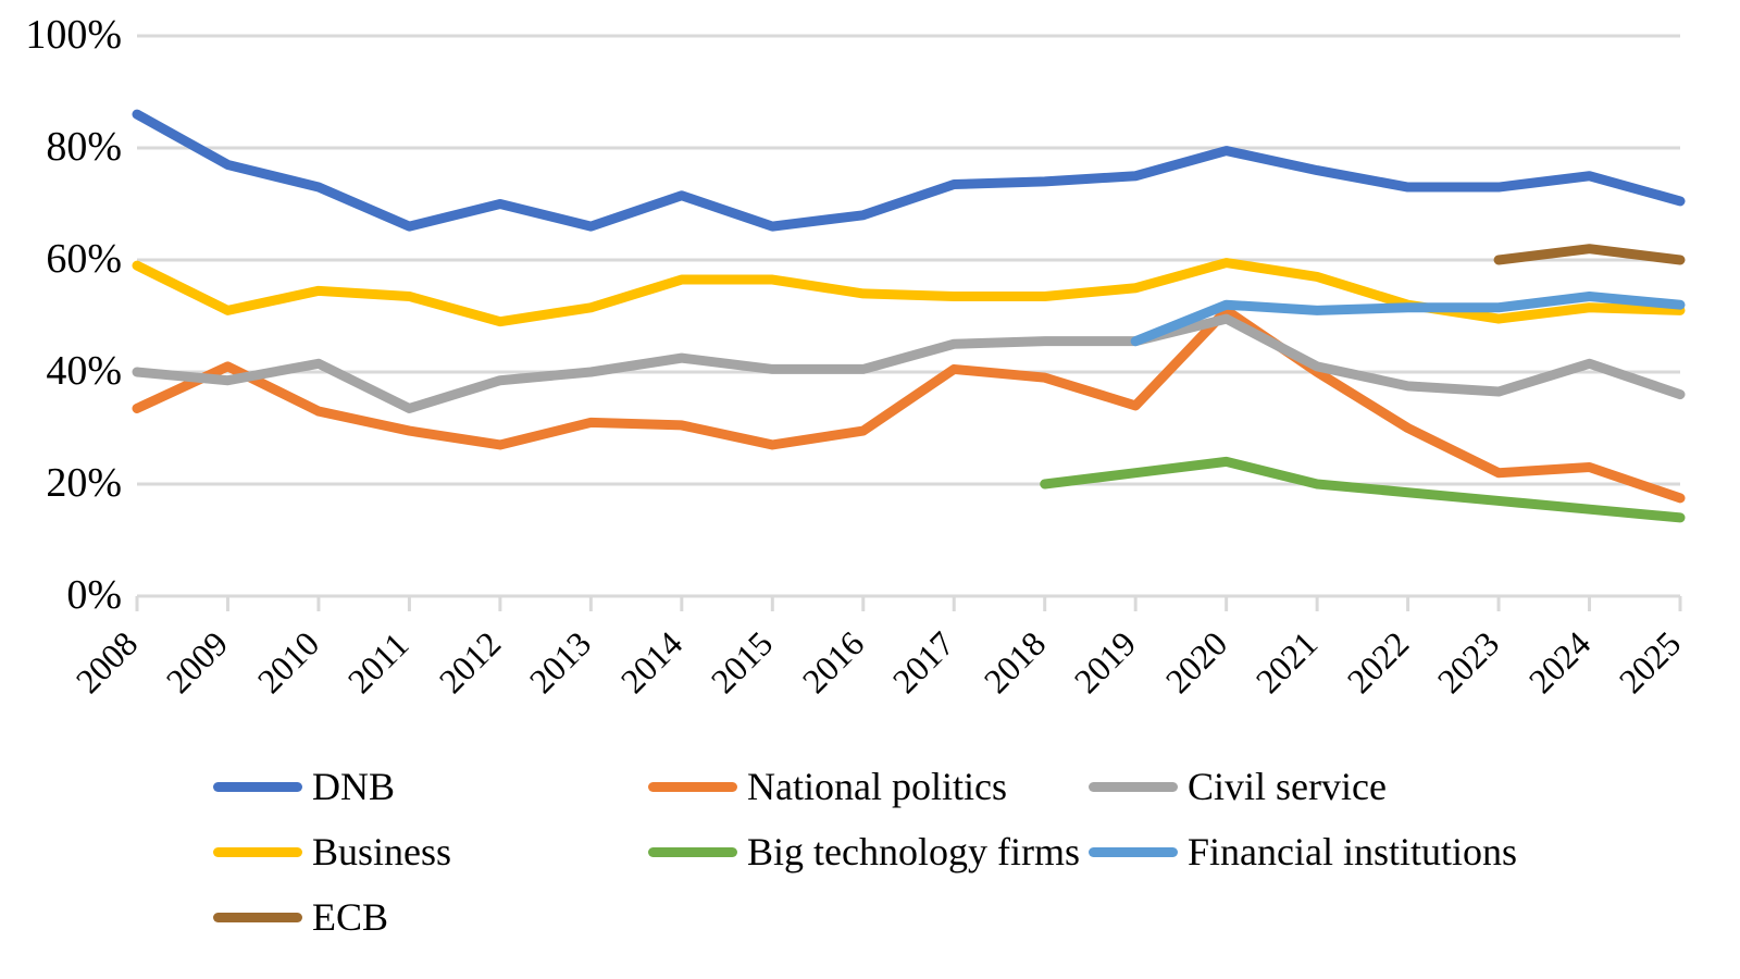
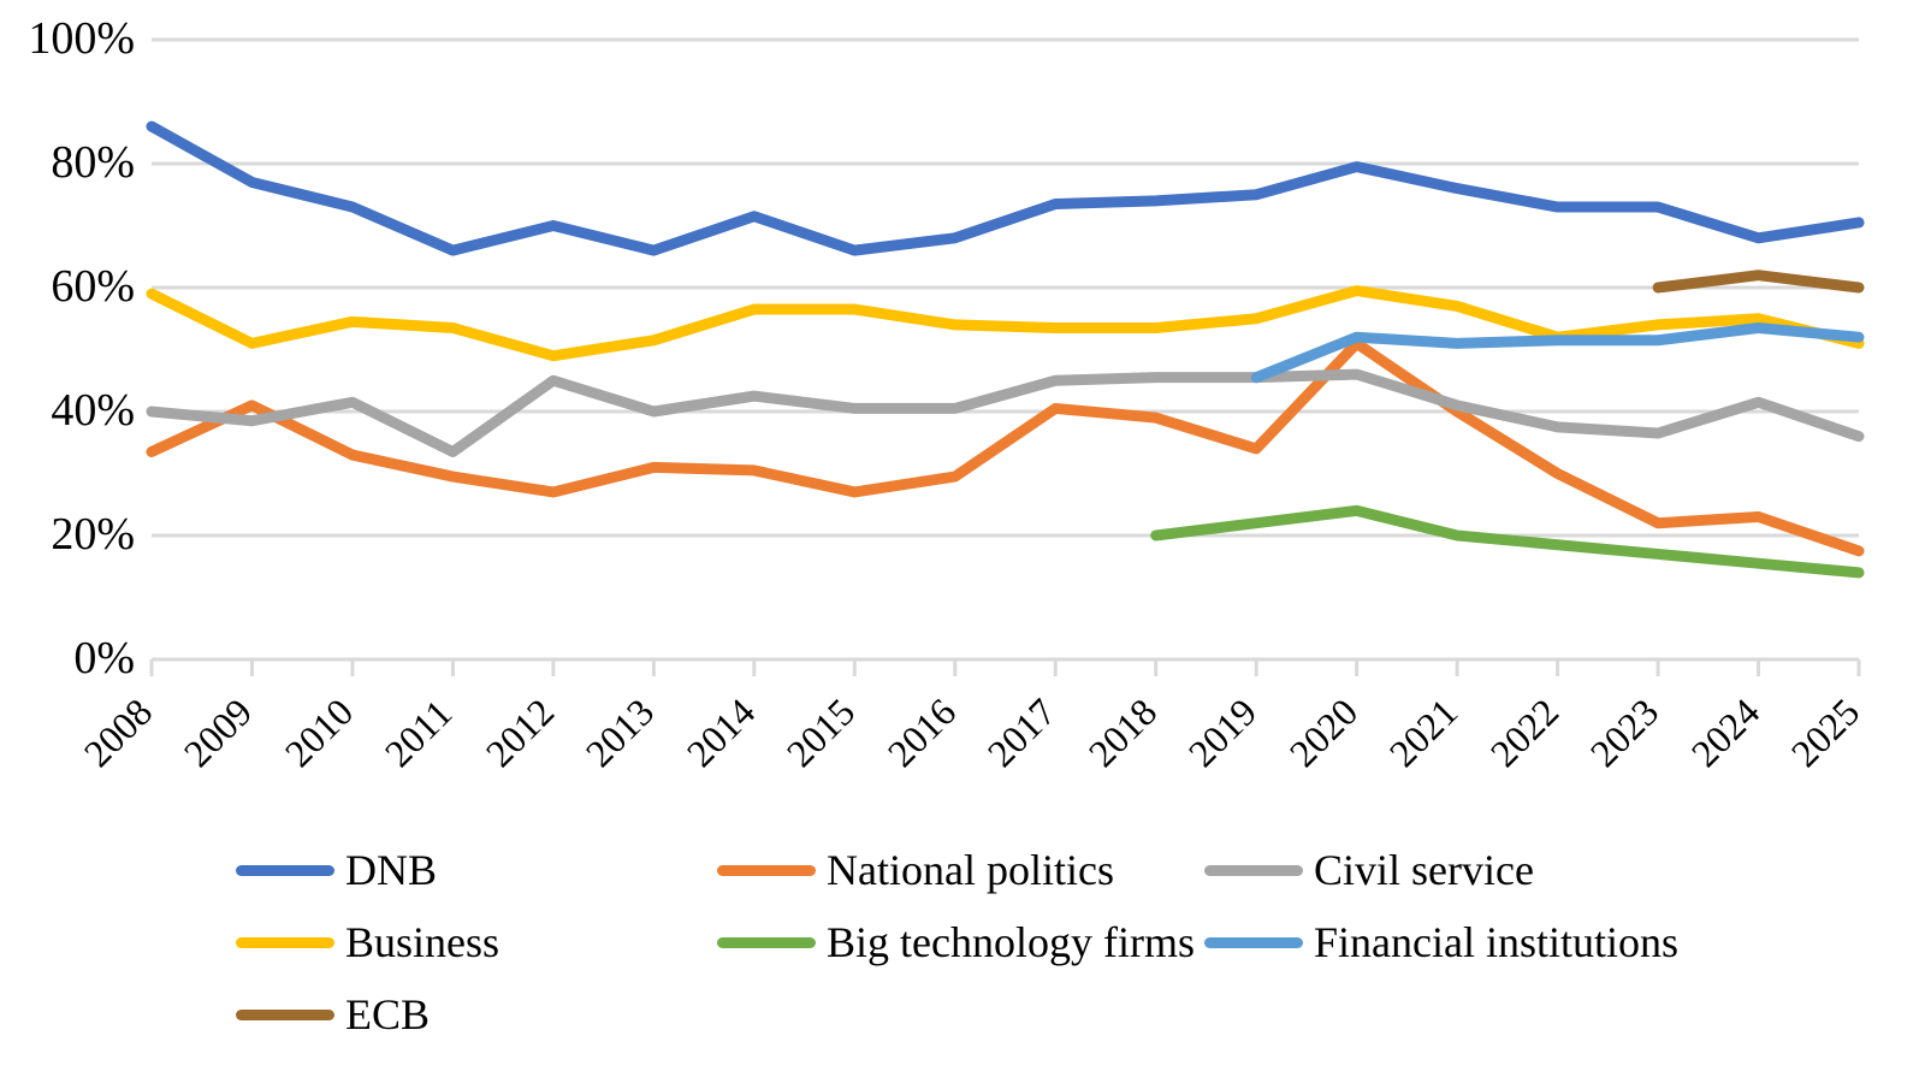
Civil service/2012: 38% -> 45%
Civil service/2020: 50% -> 46%
Business/2023: 50% -> 54%
DNB/2024: 75% -> 68%
Business/2024: 52% -> 55%
